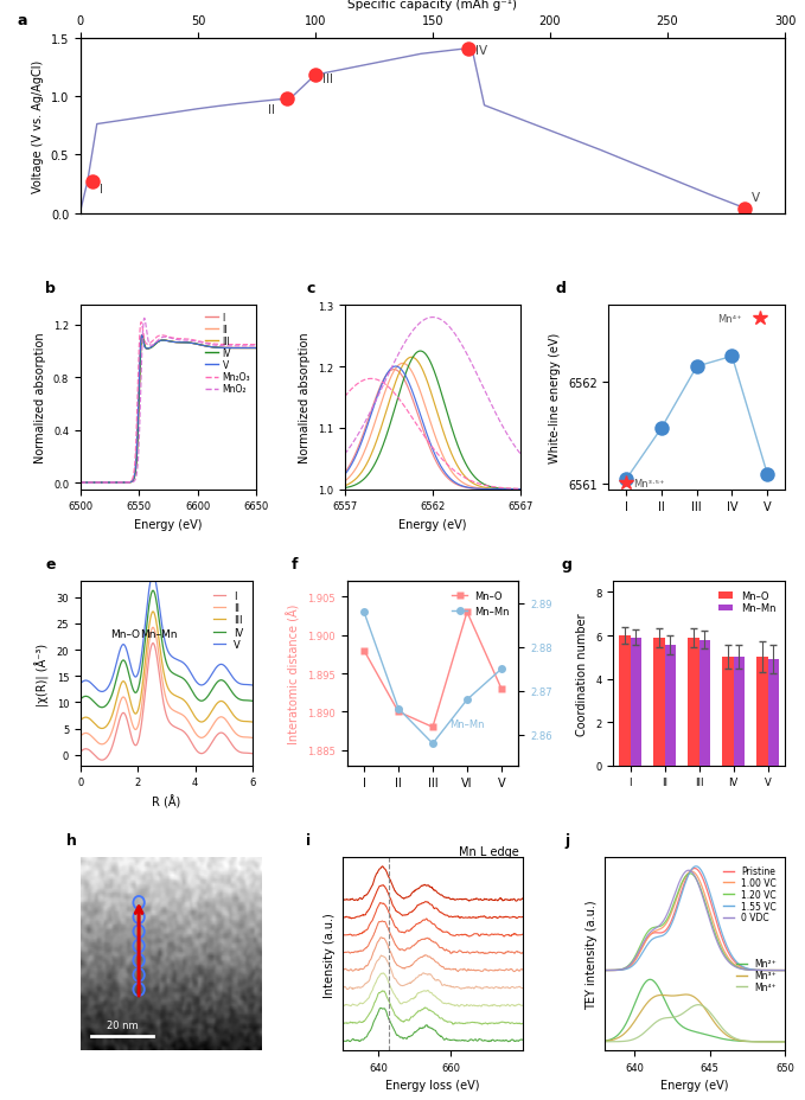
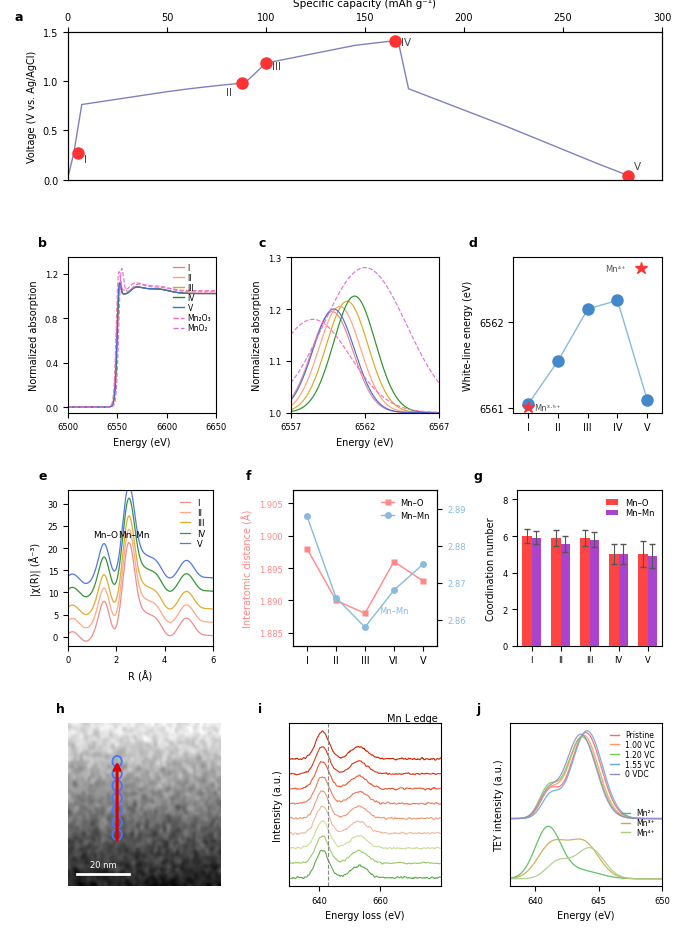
Mn–O/VI: 1.903 -> 1.896
